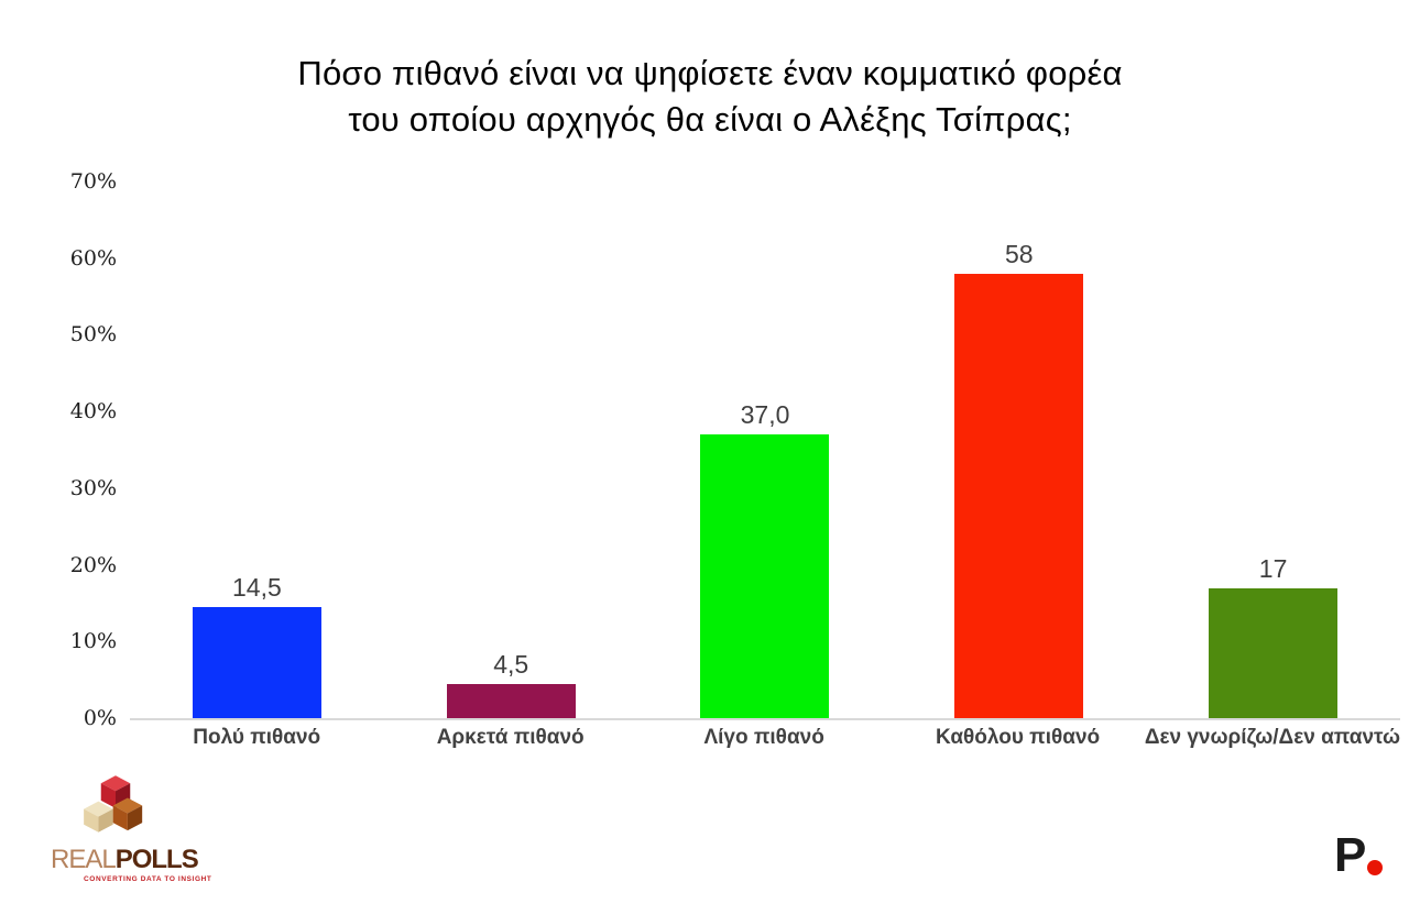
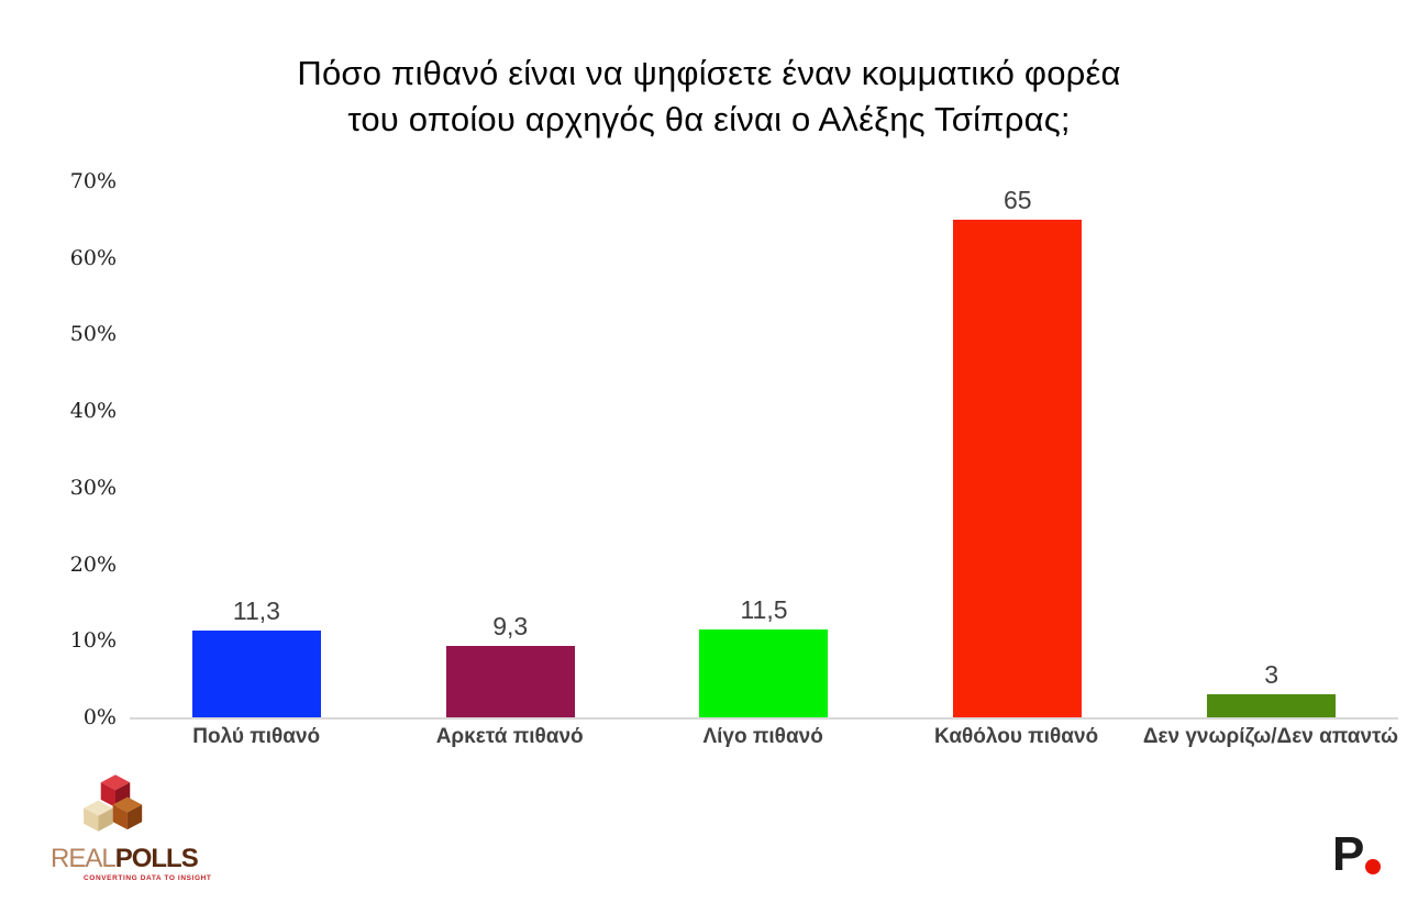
Πολύ πιθανό: 14,5 -> 11,3
Αρκετά πιθανό: 4,5 -> 9,3
Λίγο πιθανό: 37,0 -> 11,5
Καθόλου πιθανό: 58 -> 65
Δεν γνωρίζω/Δεν απαντώ: 17 -> 3
